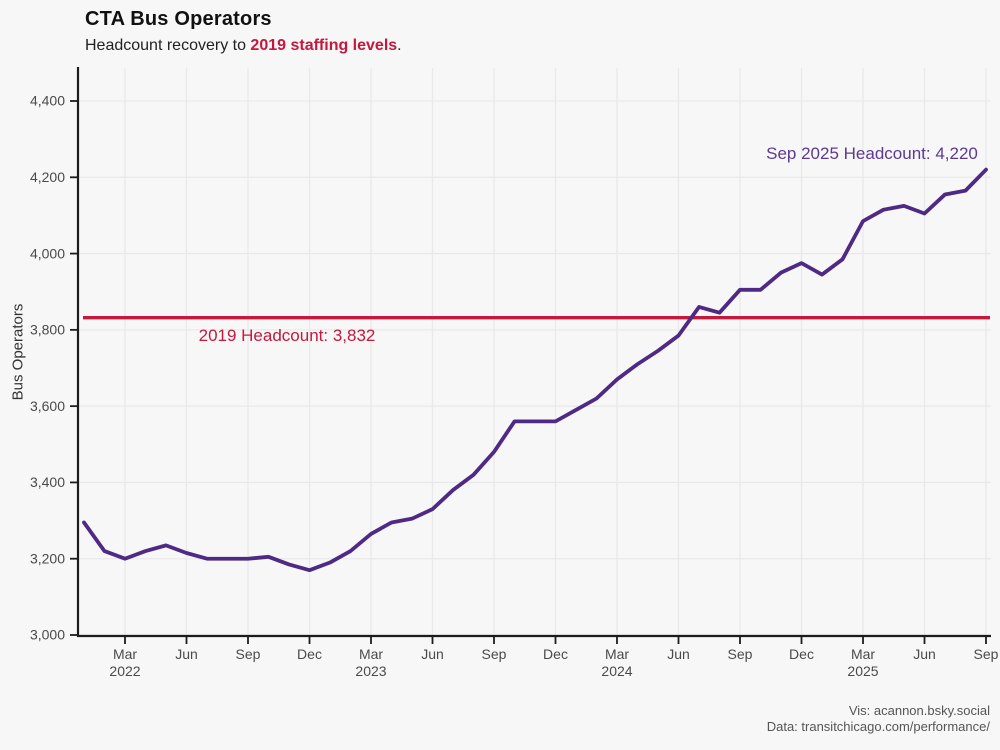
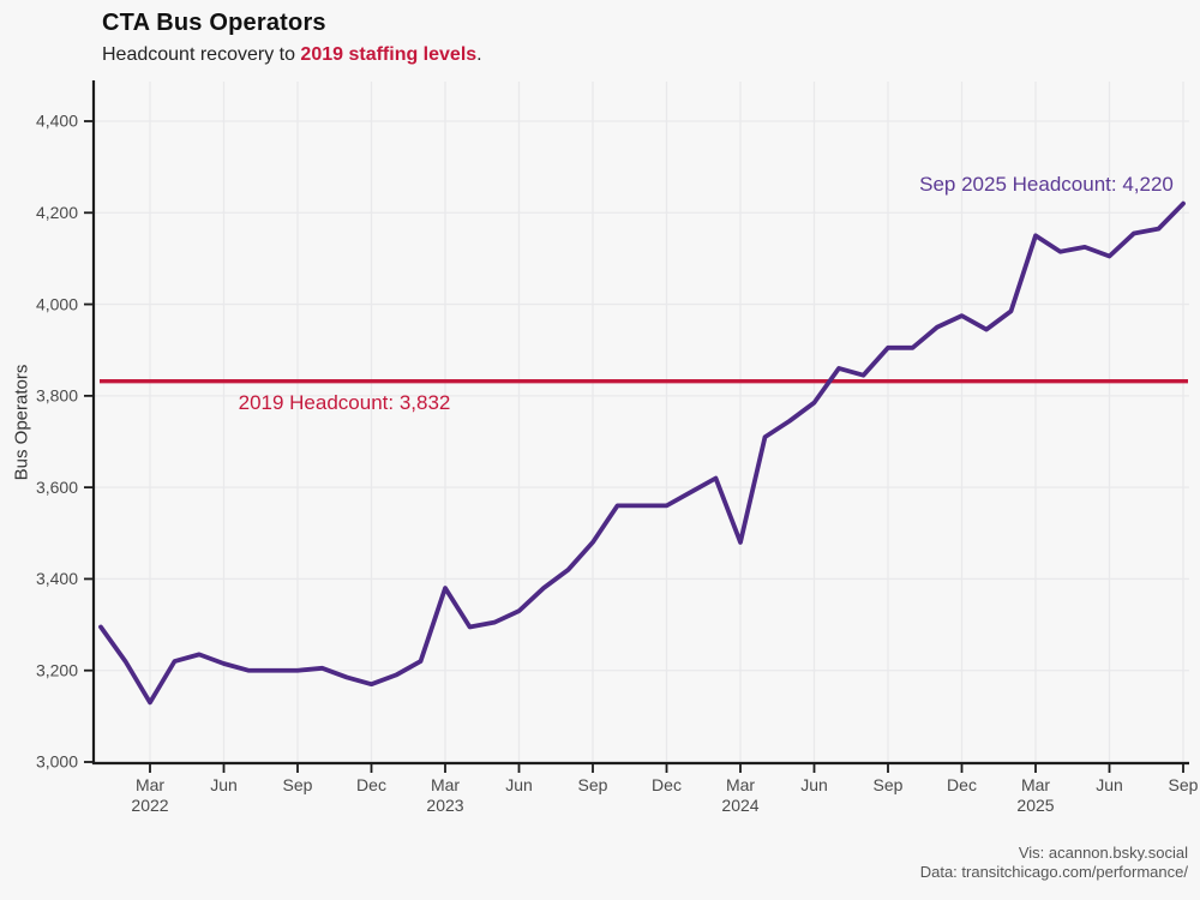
Mar 2022: 3200 -> 3130
Mar 2023: 3260 -> 3380
Mar 2024: 3670 -> 3480
Mar 2025: 4080 -> 4150
